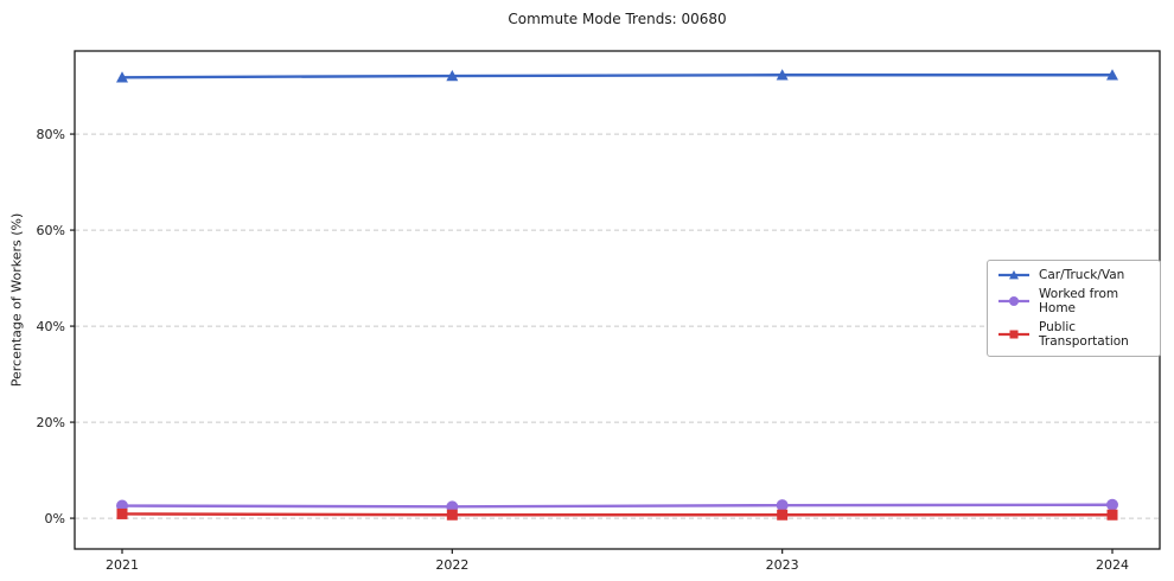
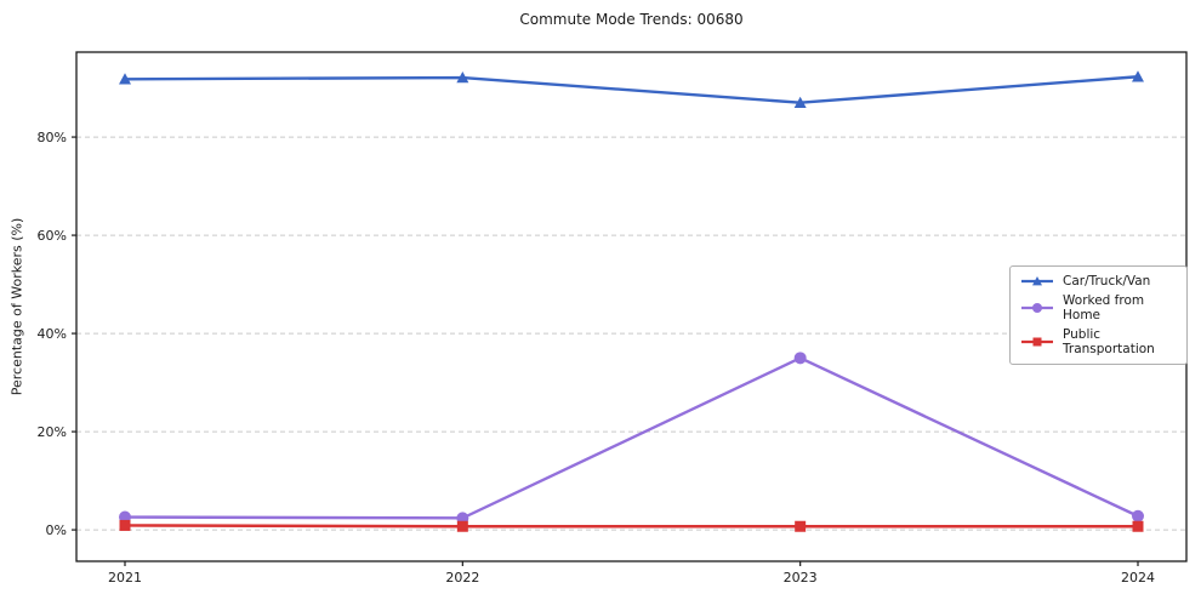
Car/Truck/Van/2023: 92% -> 87%
Worked from Home/2023: 3% -> 35%
